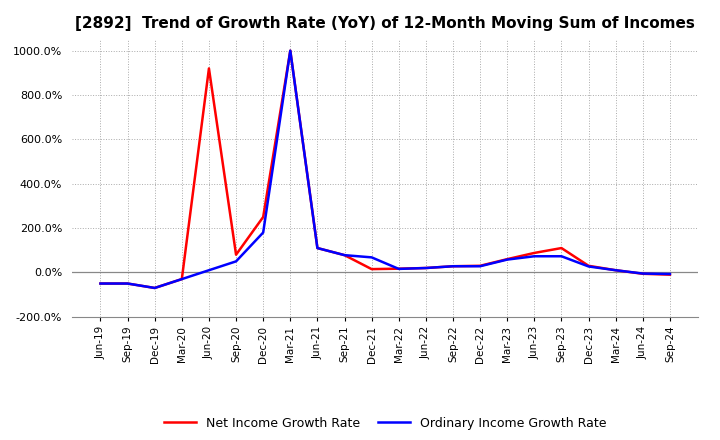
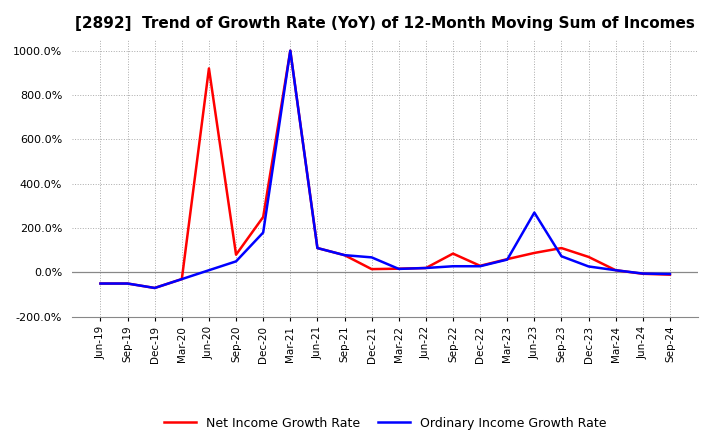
Net Income Growth Rate/Sep-22: 28% -> 85%
Ordinary Income Growth Rate/Jun-23: 73% -> 270%
Net Income Growth Rate/Dec-23: 30% -> 70%
